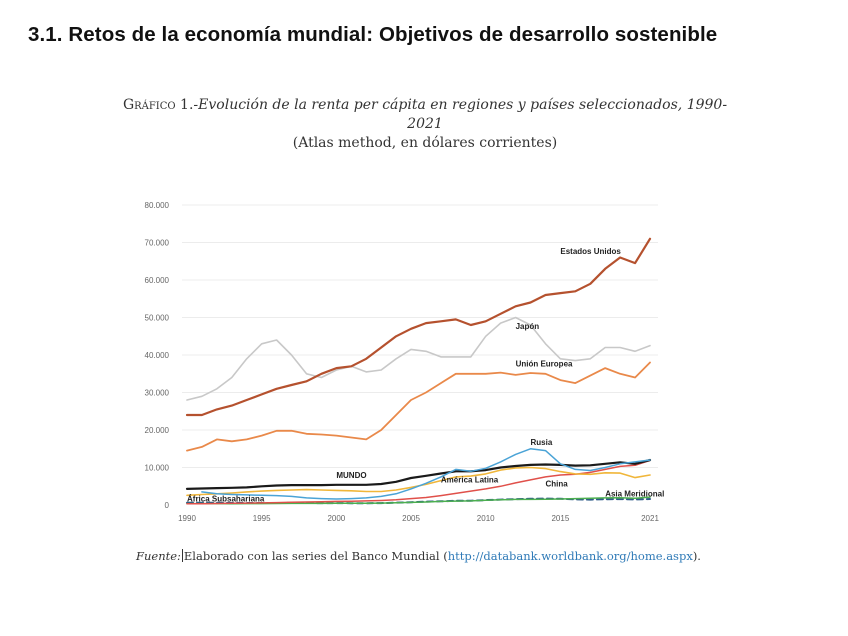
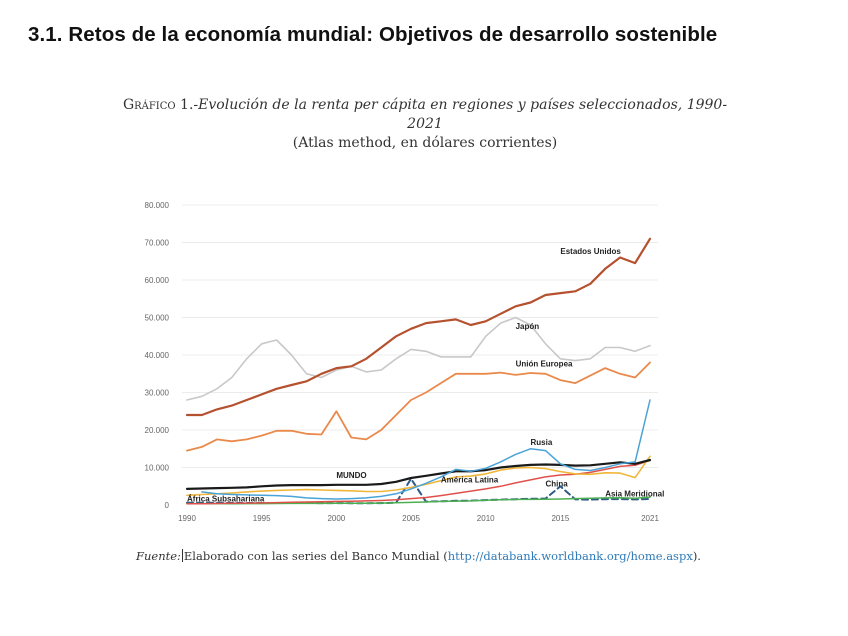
Unión Europea/2000: 18000 -> 25000
África Subsahariana/2005: 1000 -> 7000
África Subsahariana/2015: 2000 -> 5000
Rusia/2021: 12000 -> 28000
América Latina/2021: 8000 -> 13000
